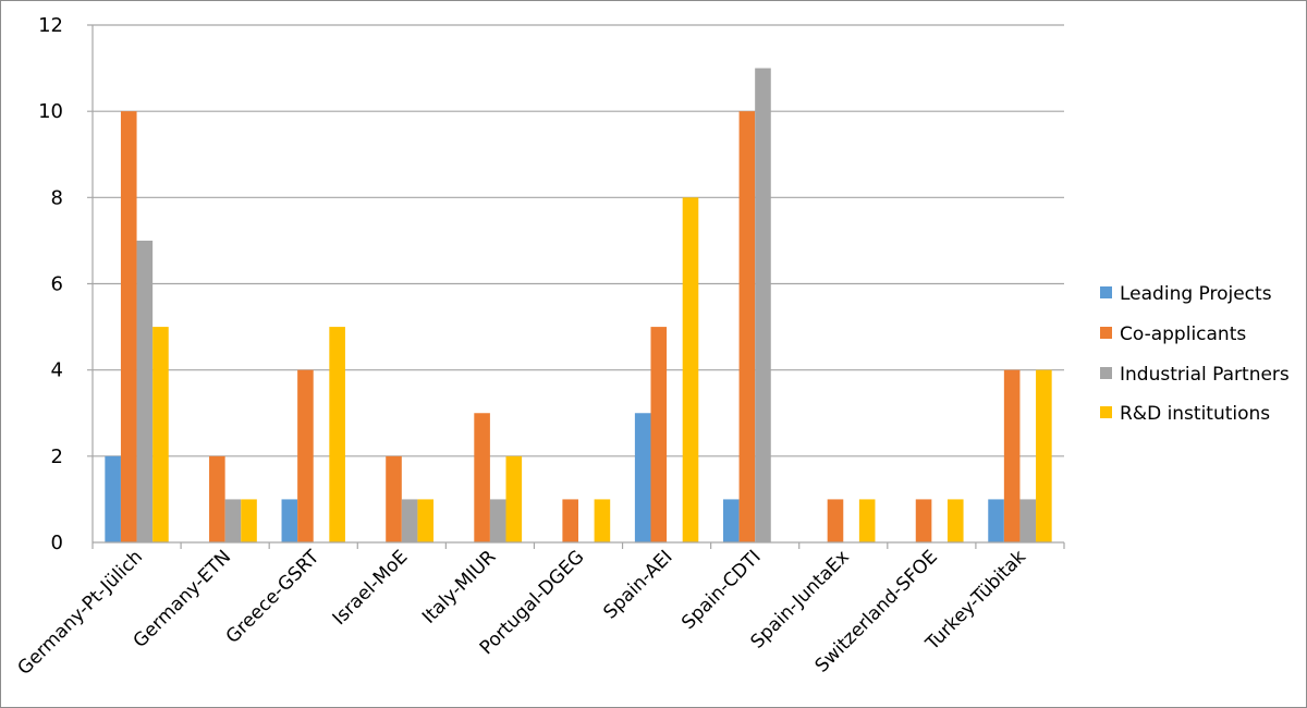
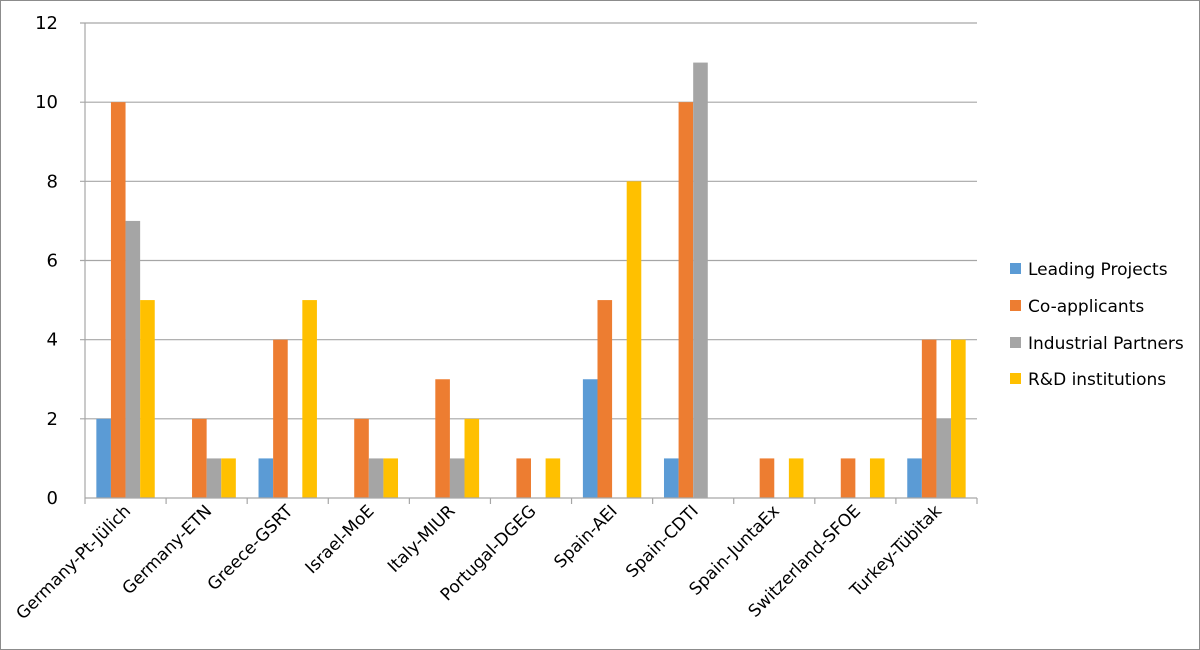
Industrial Partners/Turkey-Tübitak: 1 -> 2
